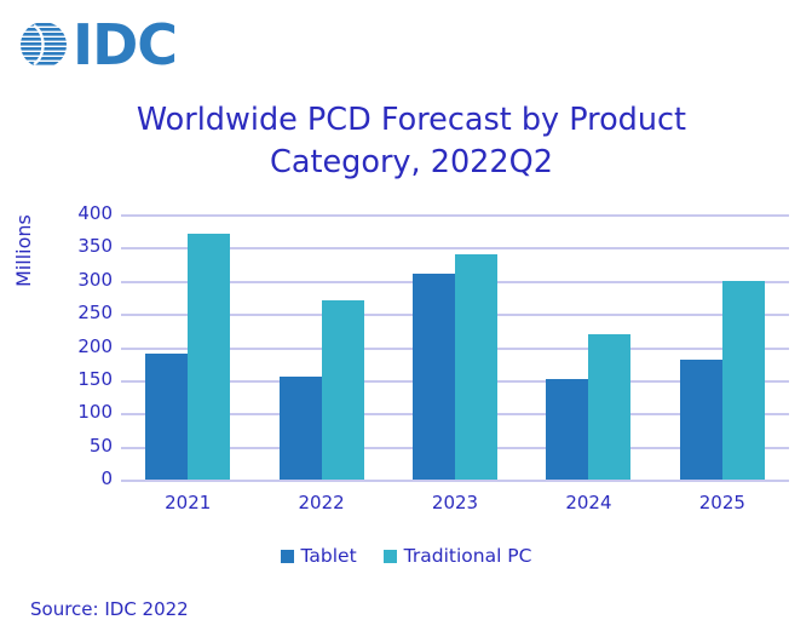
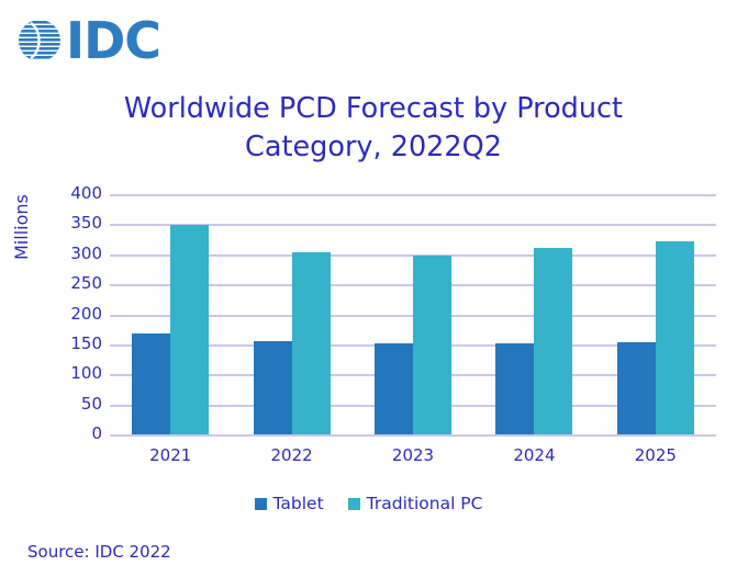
Tablet/2021: 190 -> 170
Traditional PC/2021: 370 -> 350
Traditional PC/2022: 270 -> 300
Tablet/2023: 310 -> 150
Traditional PC/2023: 340 -> 300
Traditional PC/2024: 220 -> 310
Tablet/2025: 180 -> 150
Traditional PC/2025: 300 -> 320
